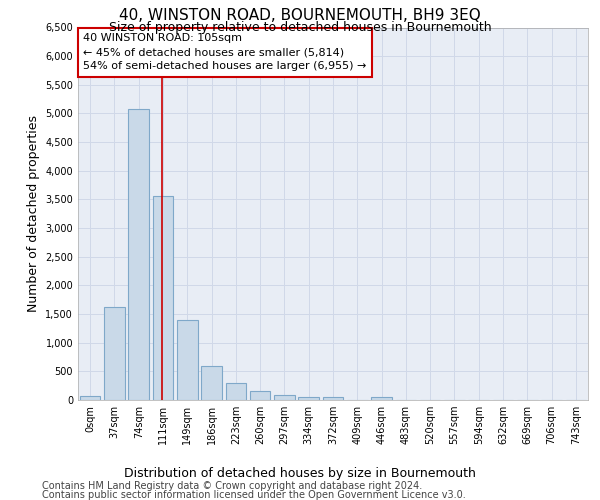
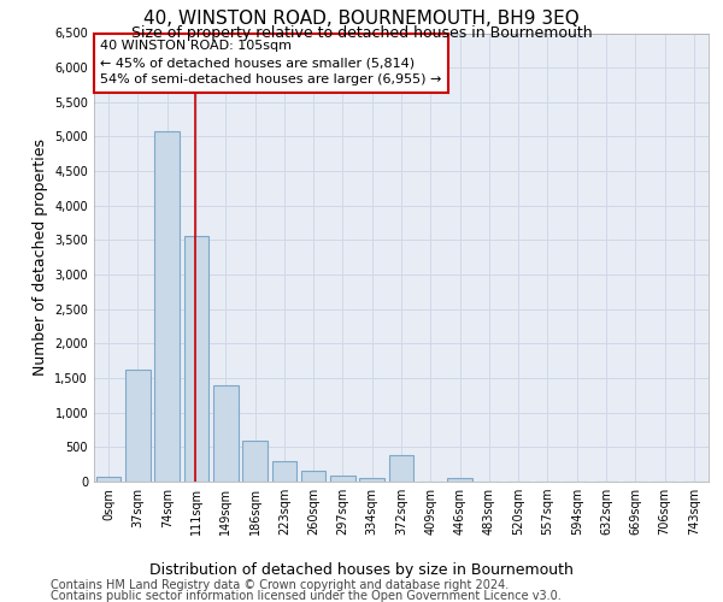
372sqm: 60 -> 380
